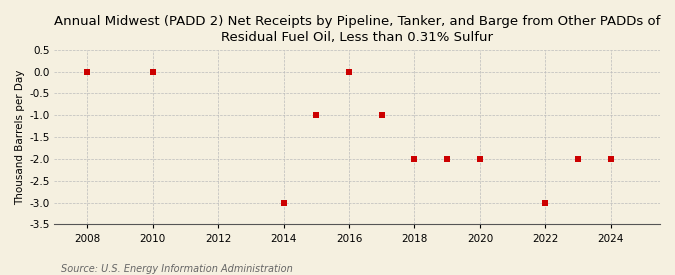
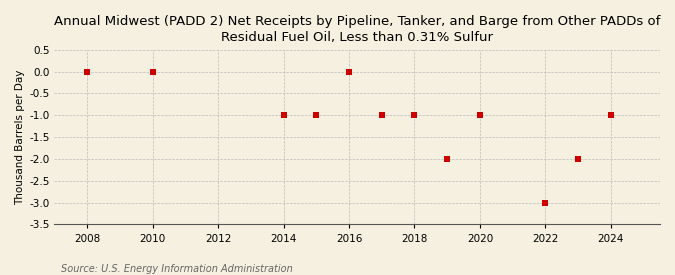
2014: -3 -> -1
2018: -2 -> -1
2020: -2 -> -1
2024: -2 -> -1
